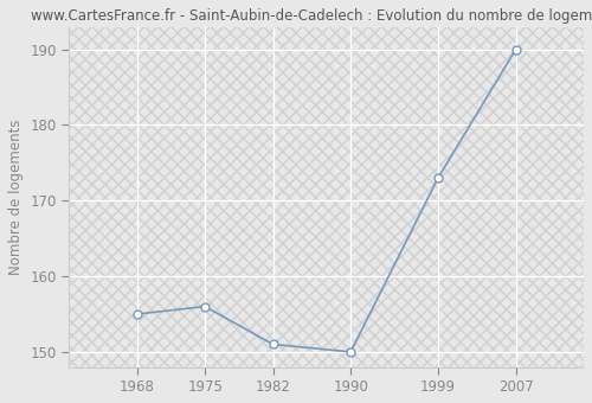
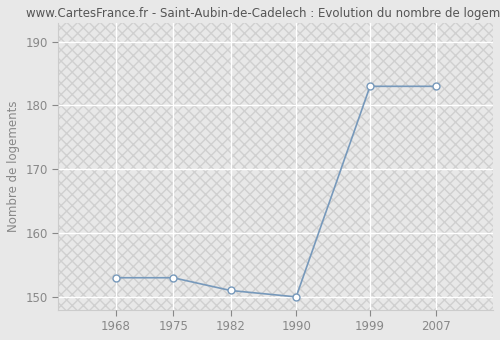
1968: 155 -> 153
1975: 156 -> 153
1999: 173 -> 183
2007: 190 -> 183
